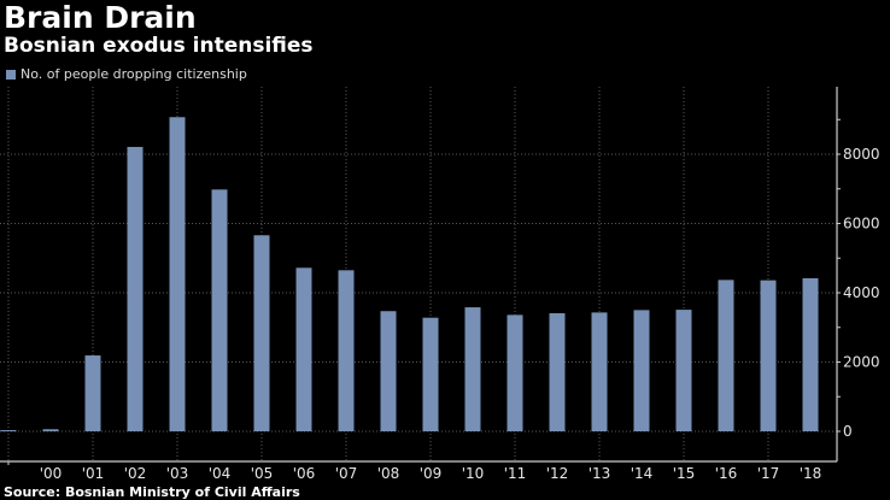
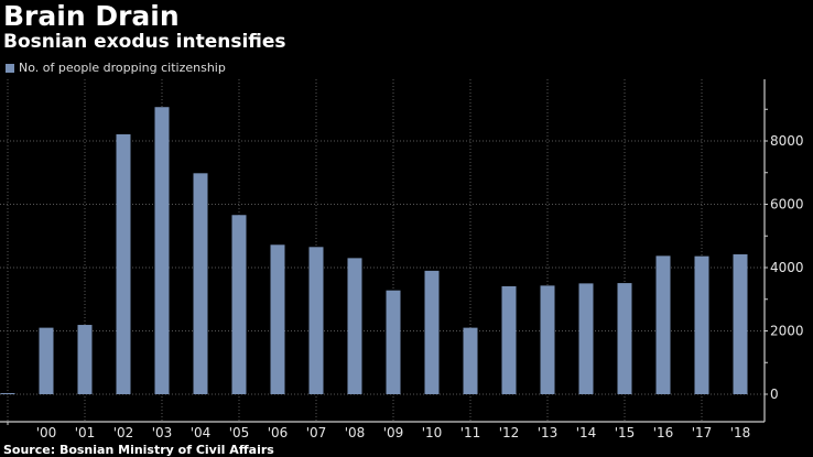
'00: 100 -> 2100
'08: 3500 -> 4300
'10: 3600 -> 3900
'11: 3400 -> 2100
